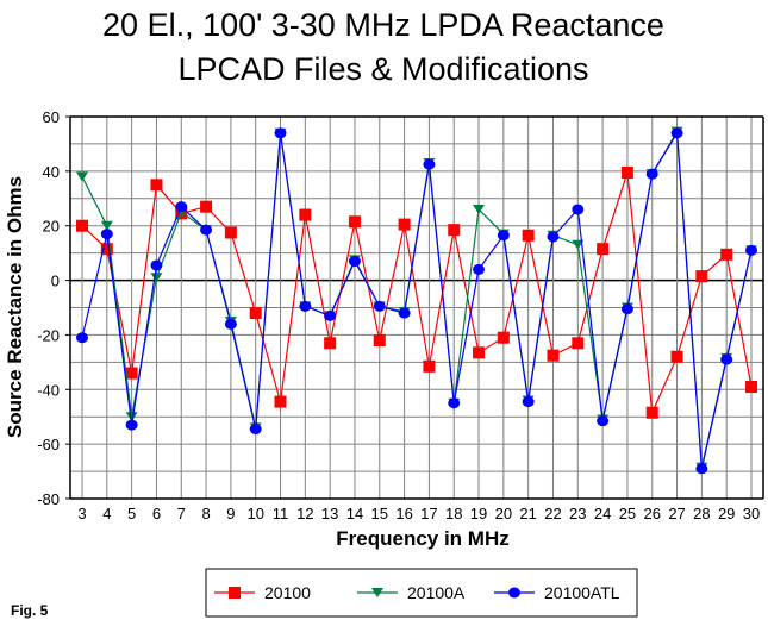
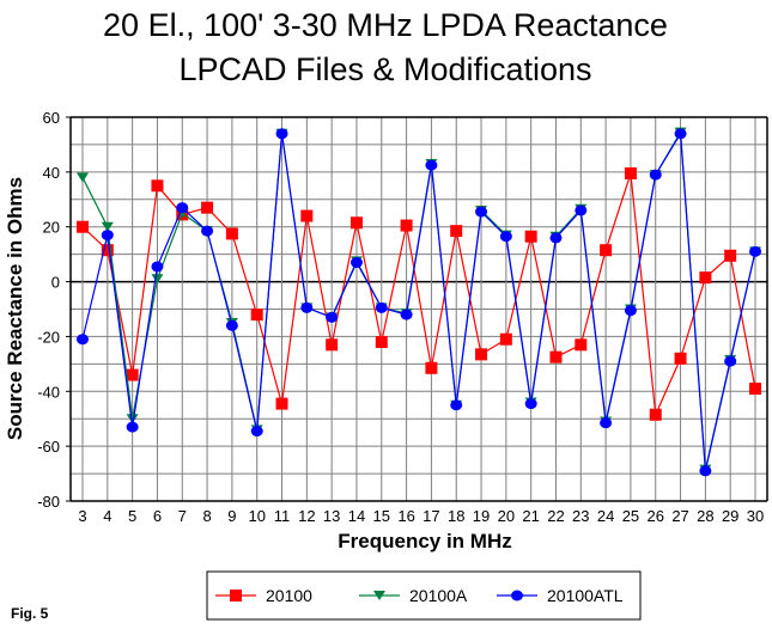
20100ATL/19: 4 -> 26
20100A/23: 13 -> 26
